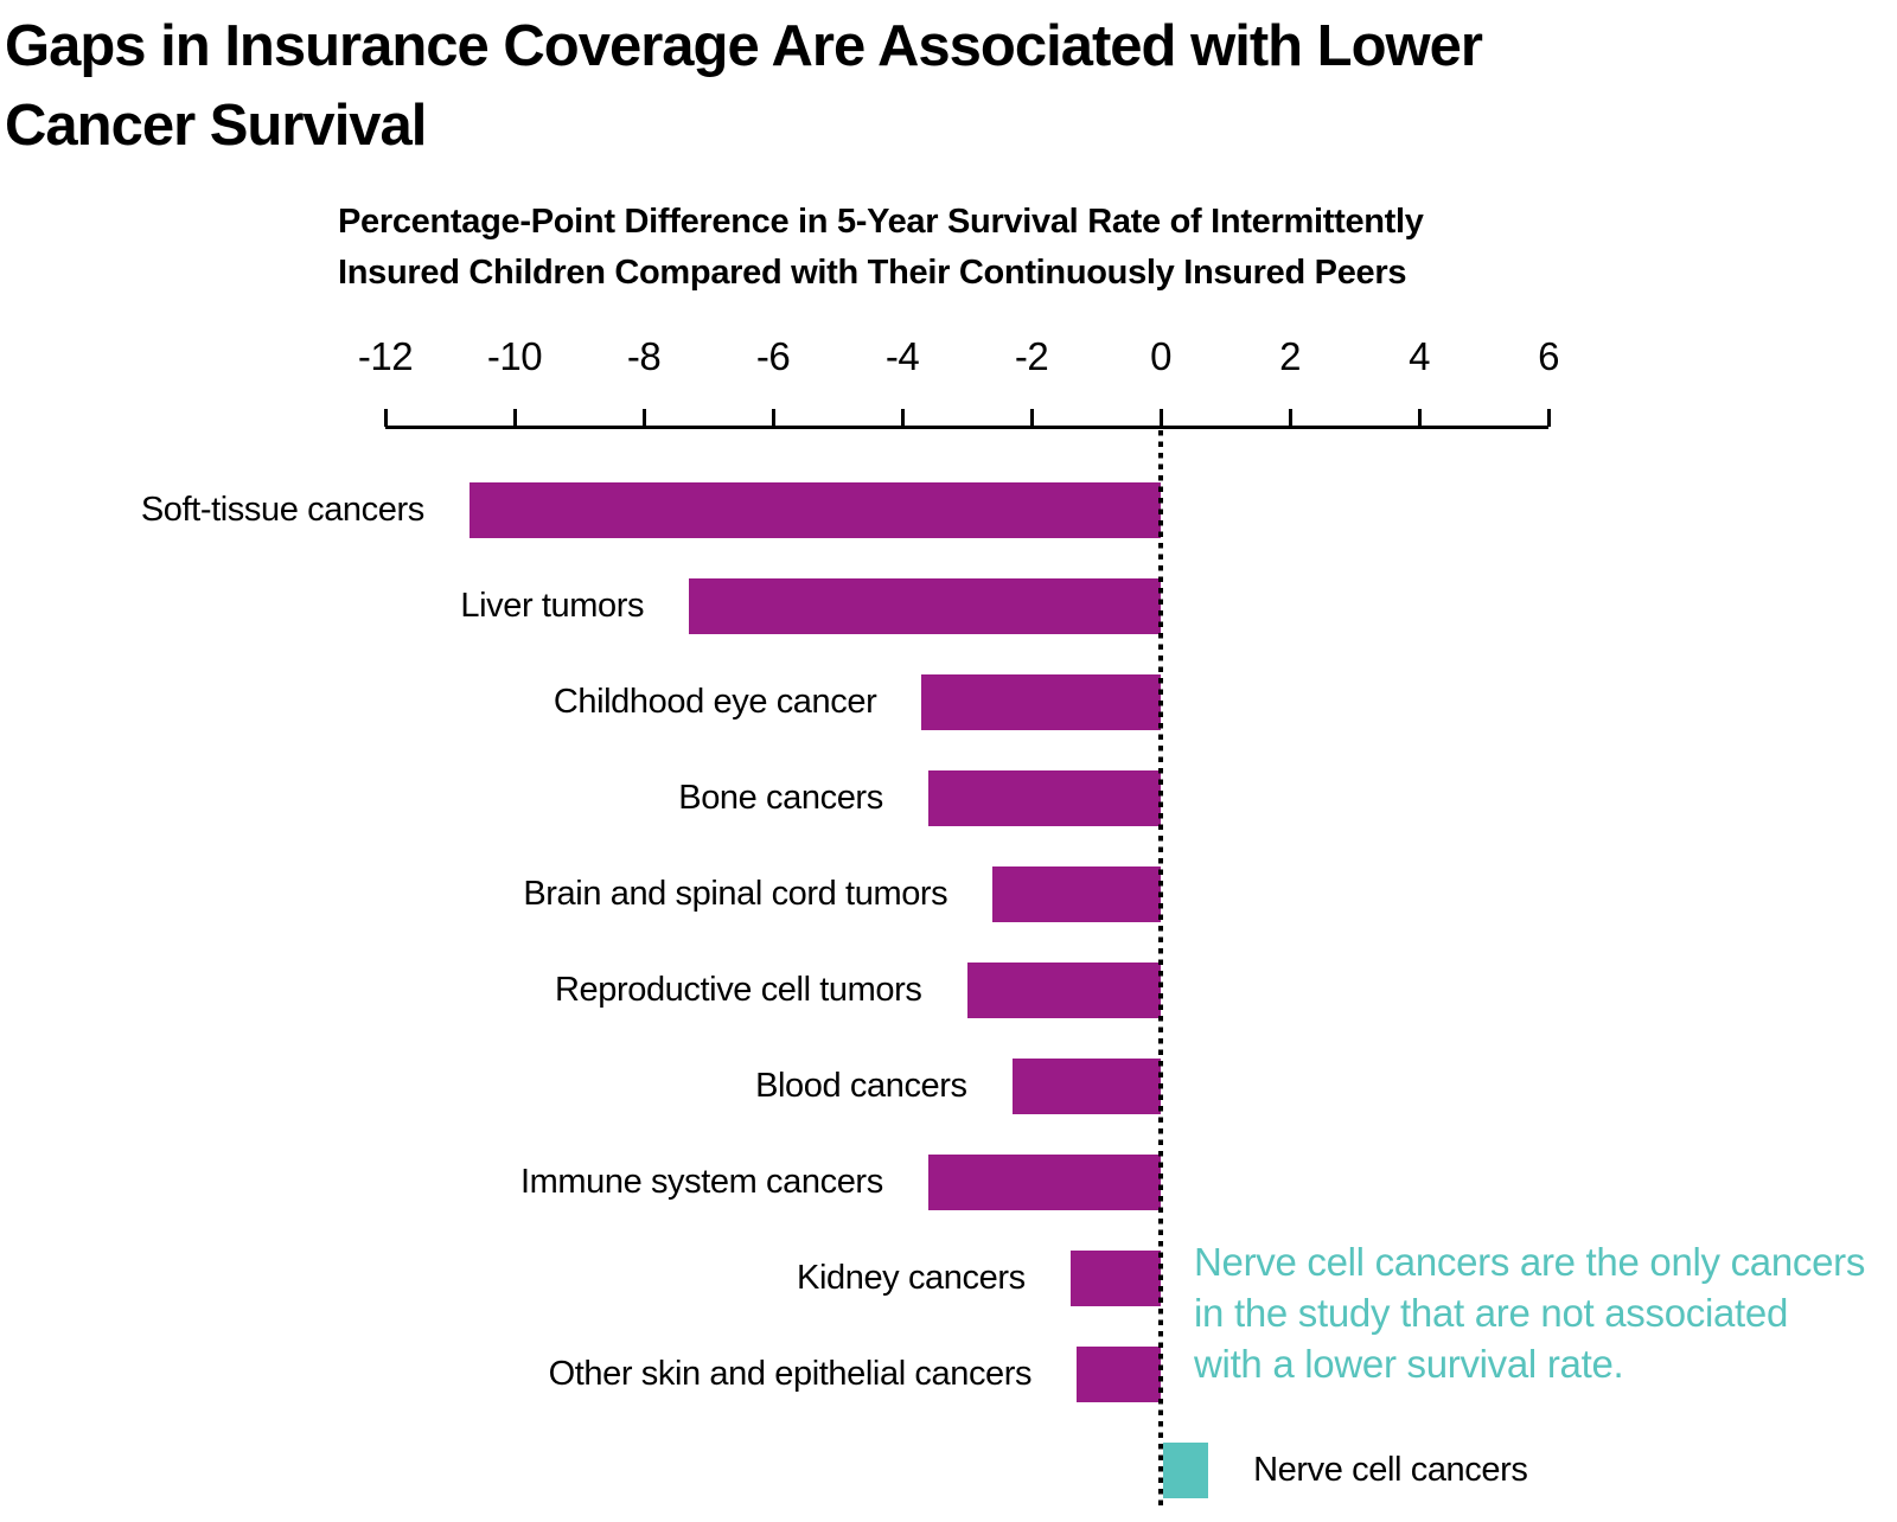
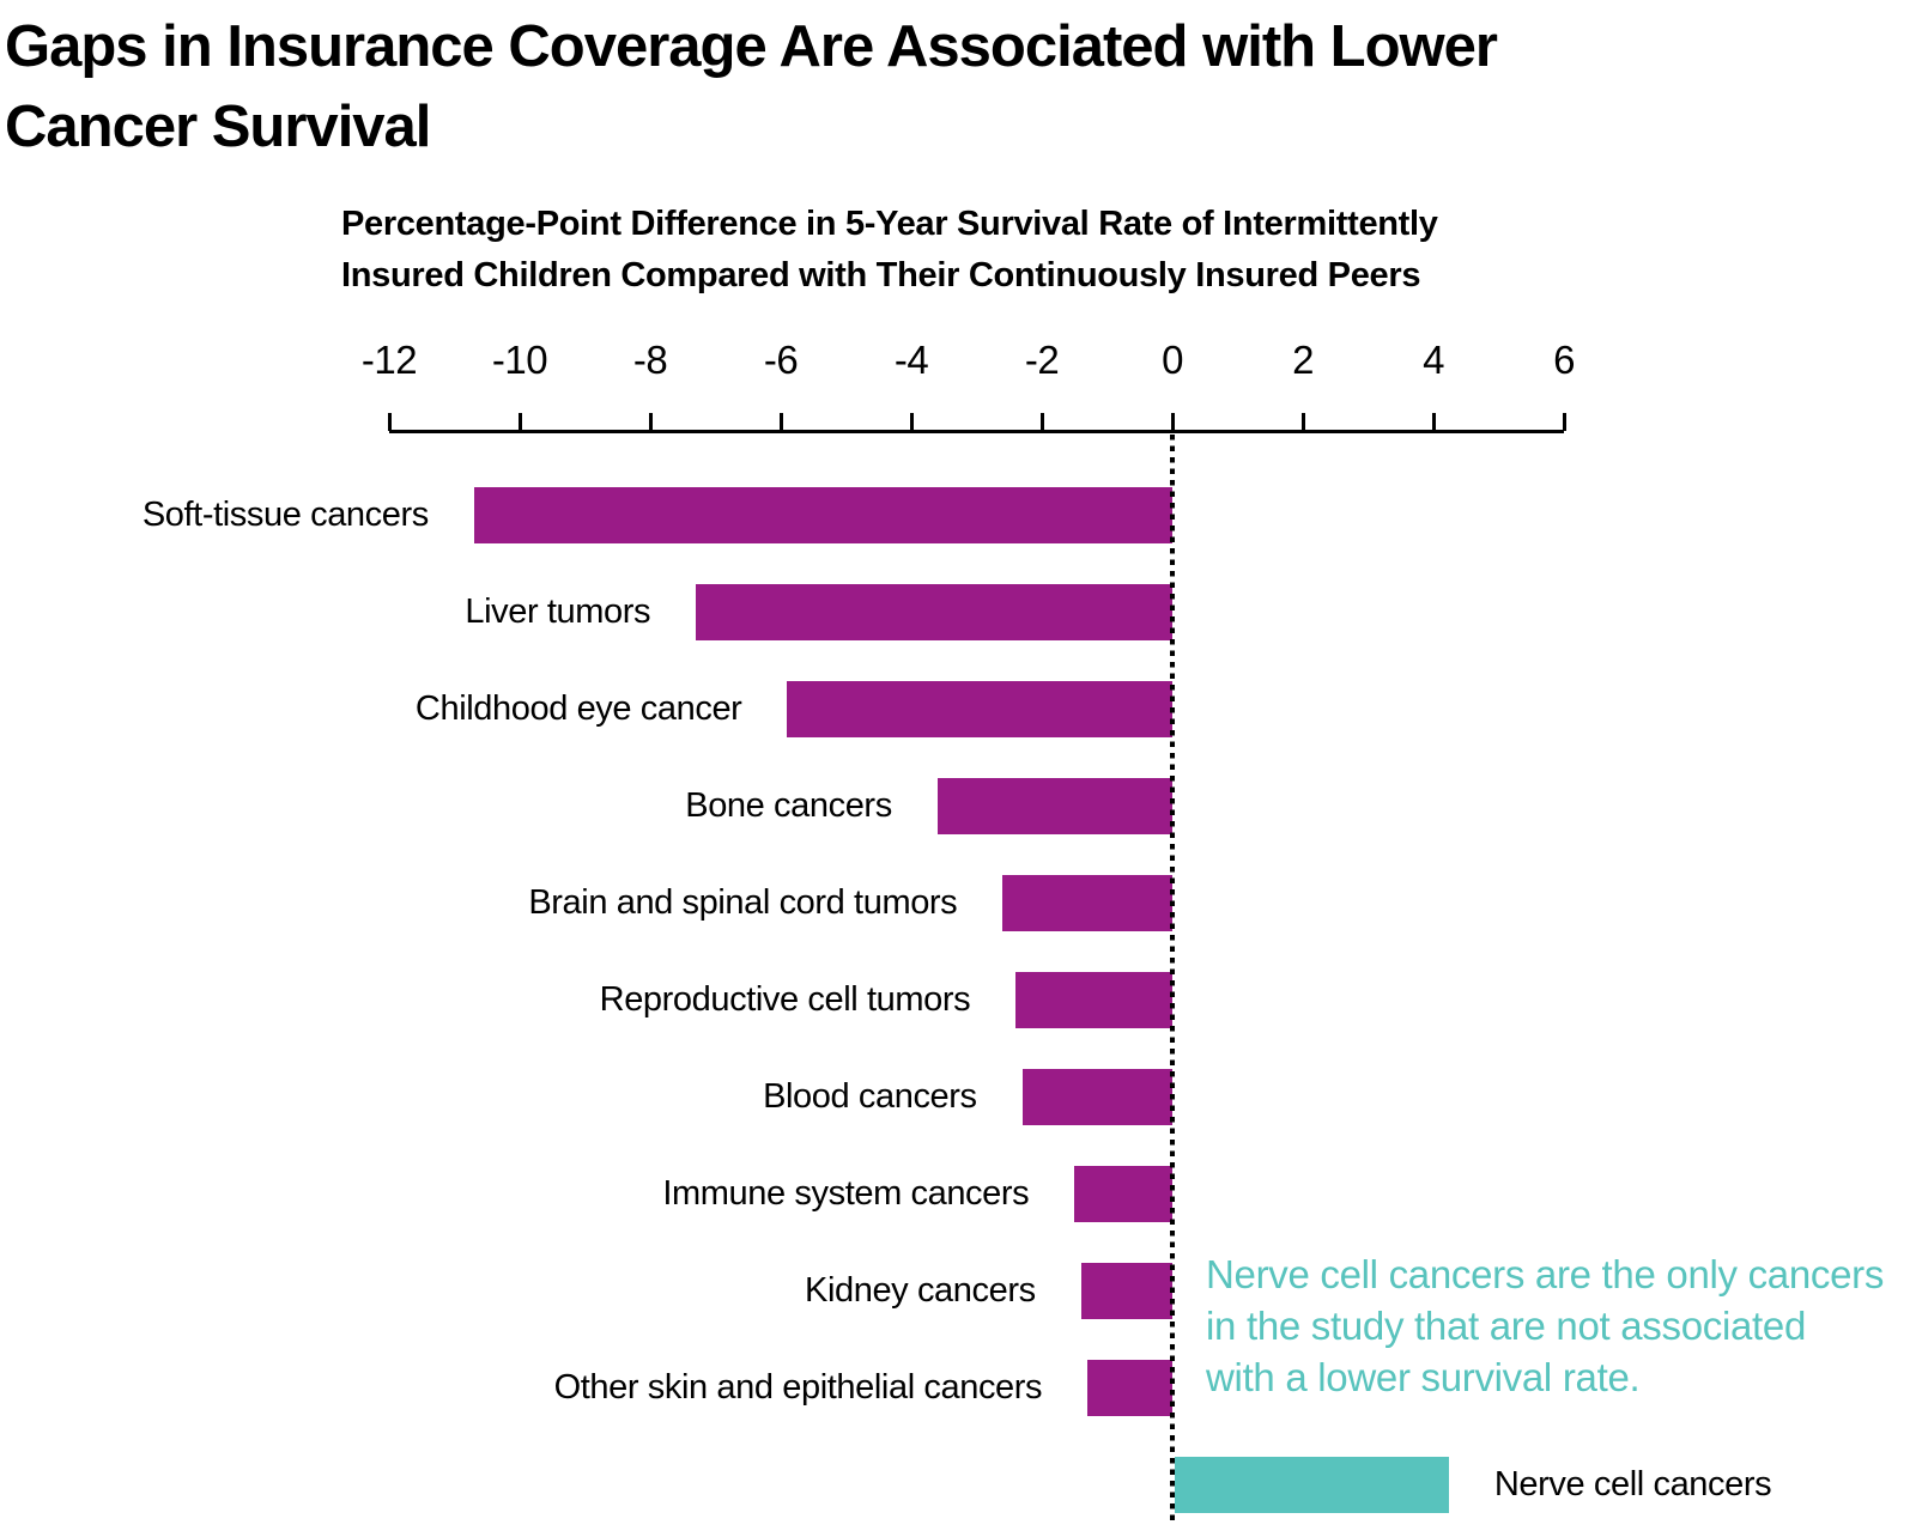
Childhood eye cancer: -3.7 -> -5.9
Reproductive cell tumors: -3.0 -> -2.4
Immune system cancers: -3.6 -> -1.5
Nerve cell cancers: 0.7 -> 4.2
